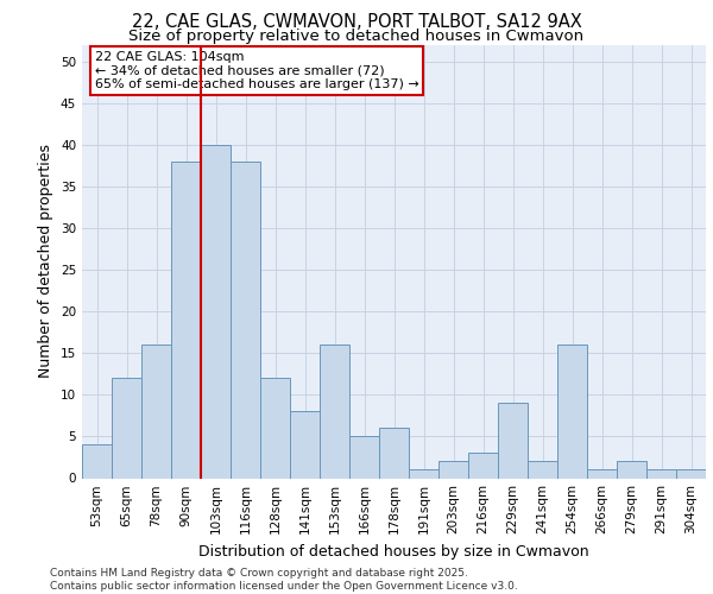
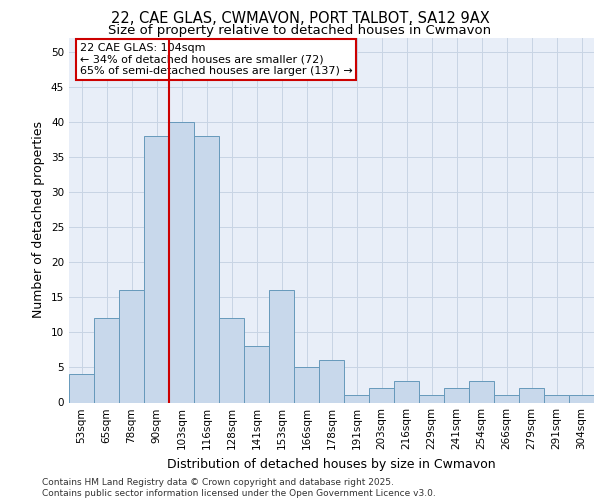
229sqm: 9 -> 1
254sqm: 16 -> 3
